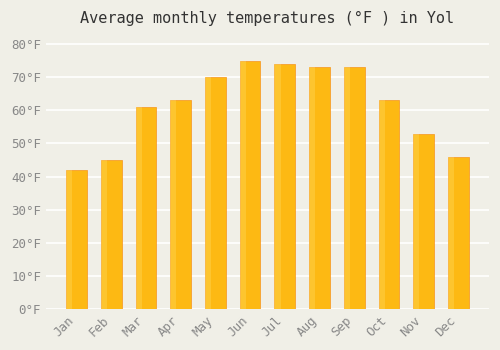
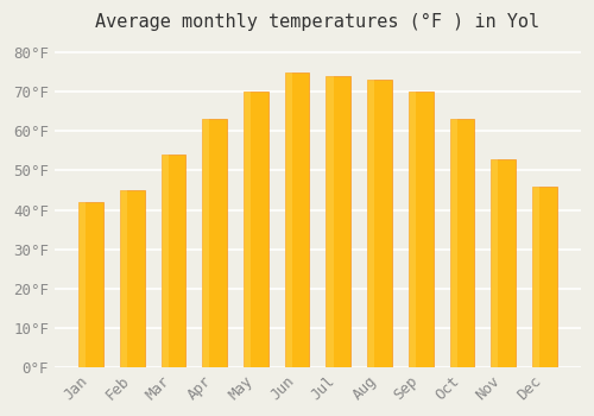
Mar: 61°F -> 54°F
Sep: 73°F -> 70°F
